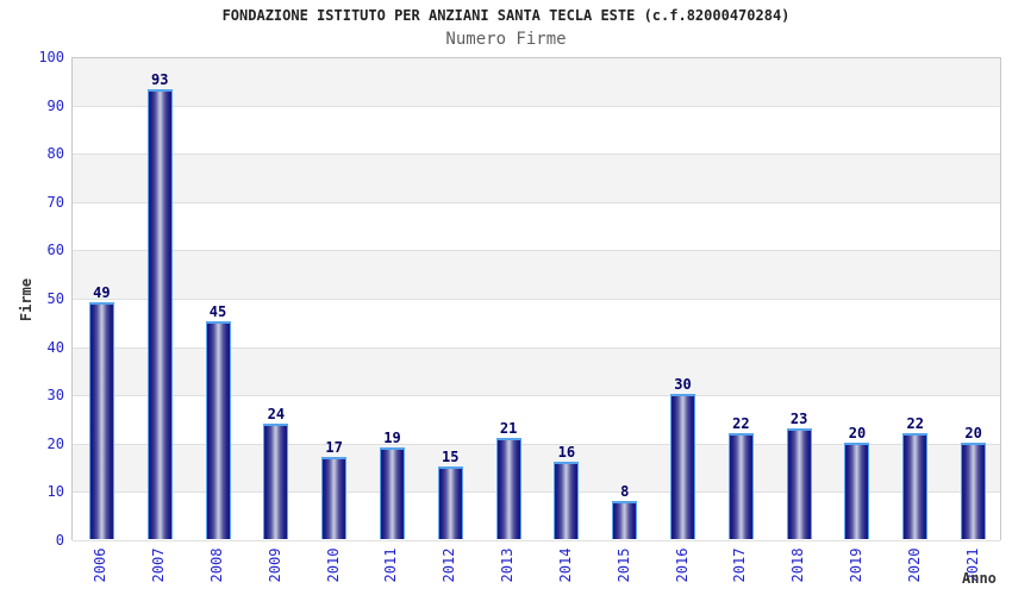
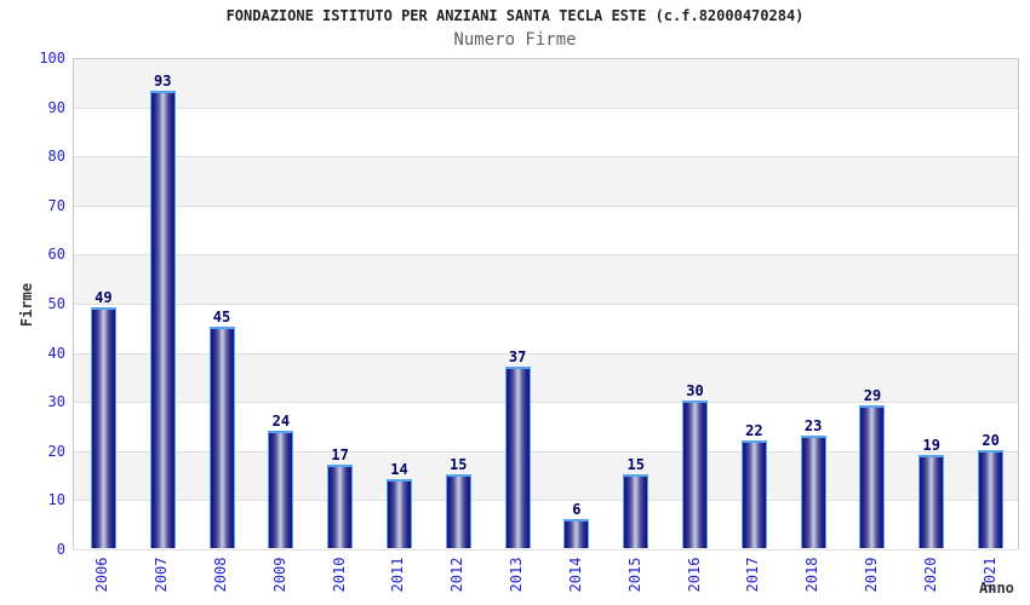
2011: 19 -> 14
2013: 21 -> 37
2014: 16 -> 6
2015: 8 -> 15
2019: 20 -> 29
2020: 22 -> 19
